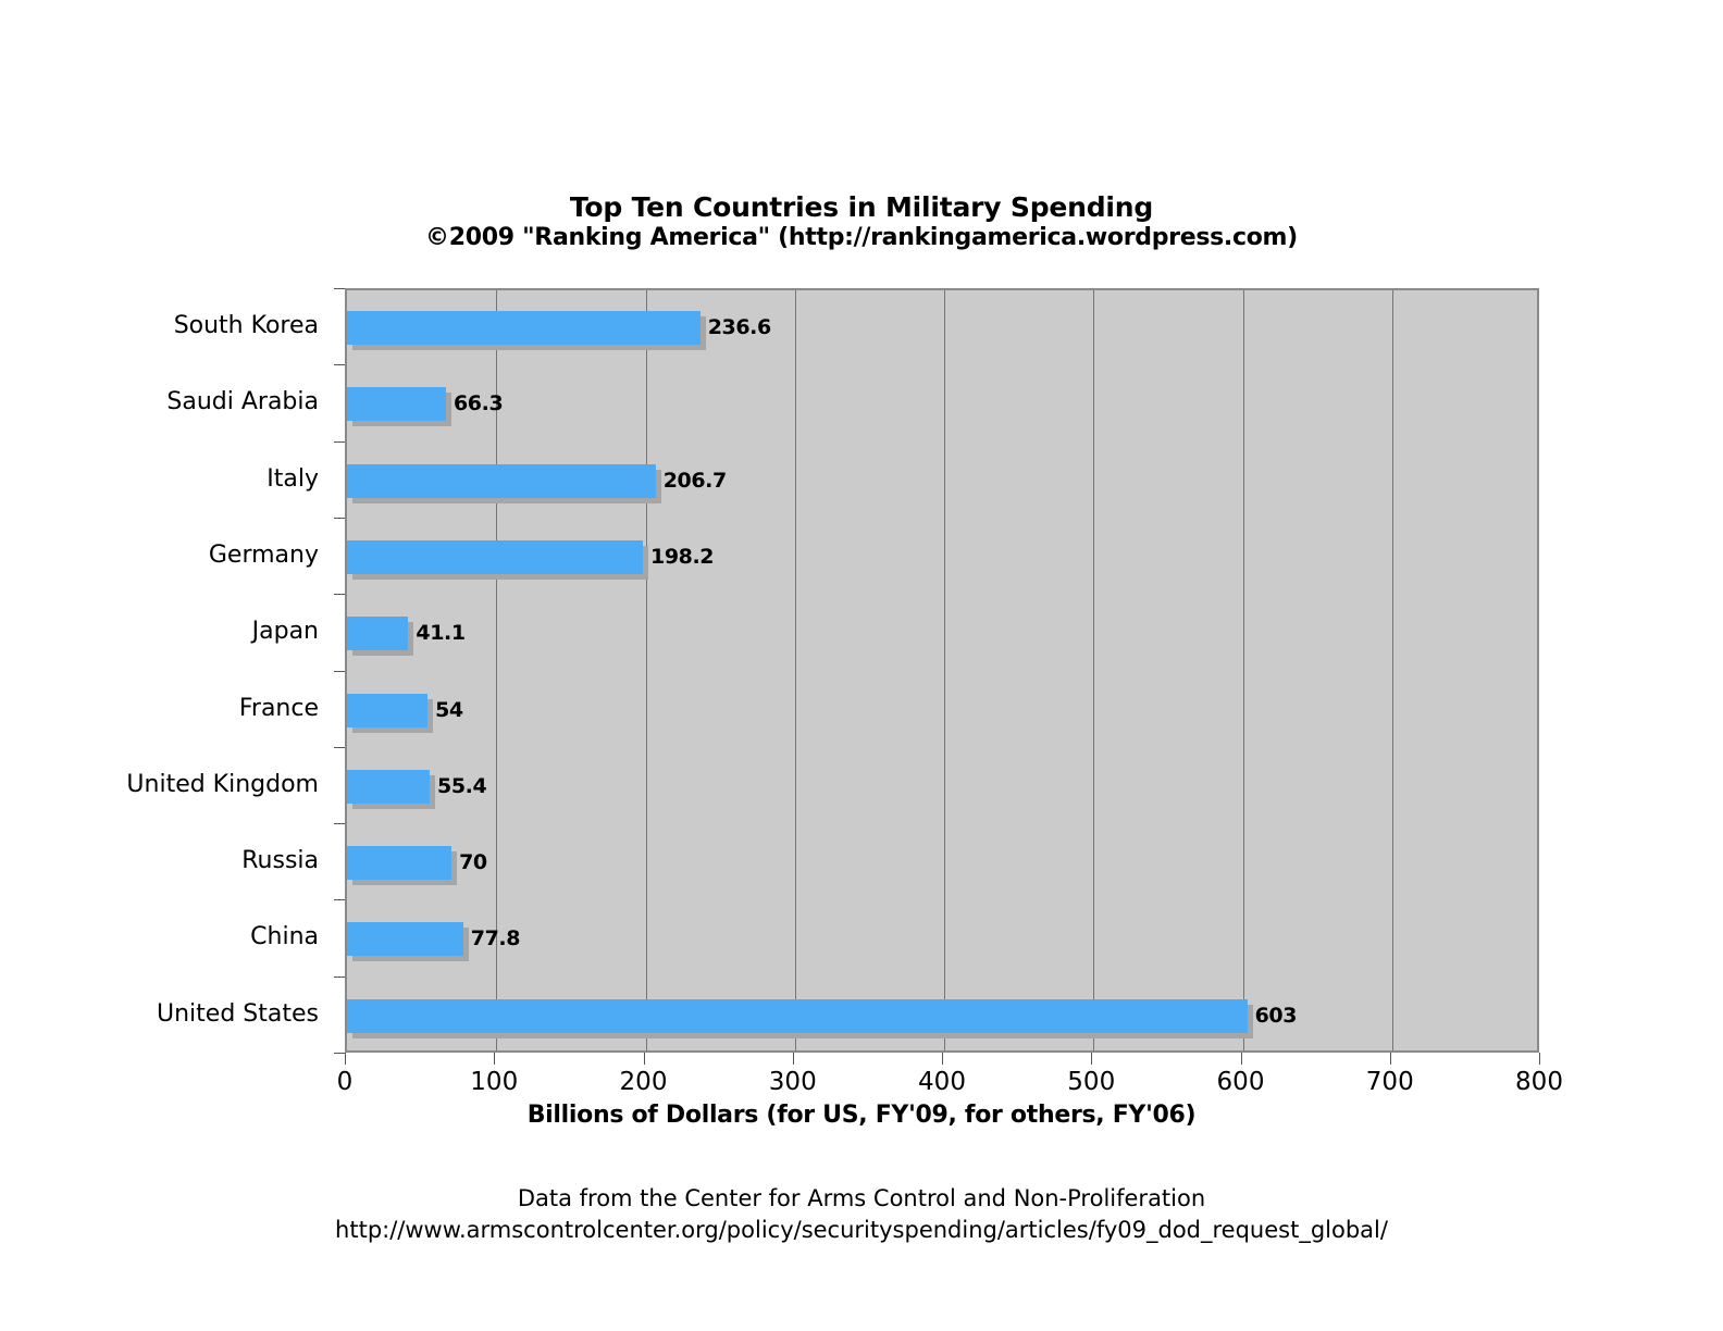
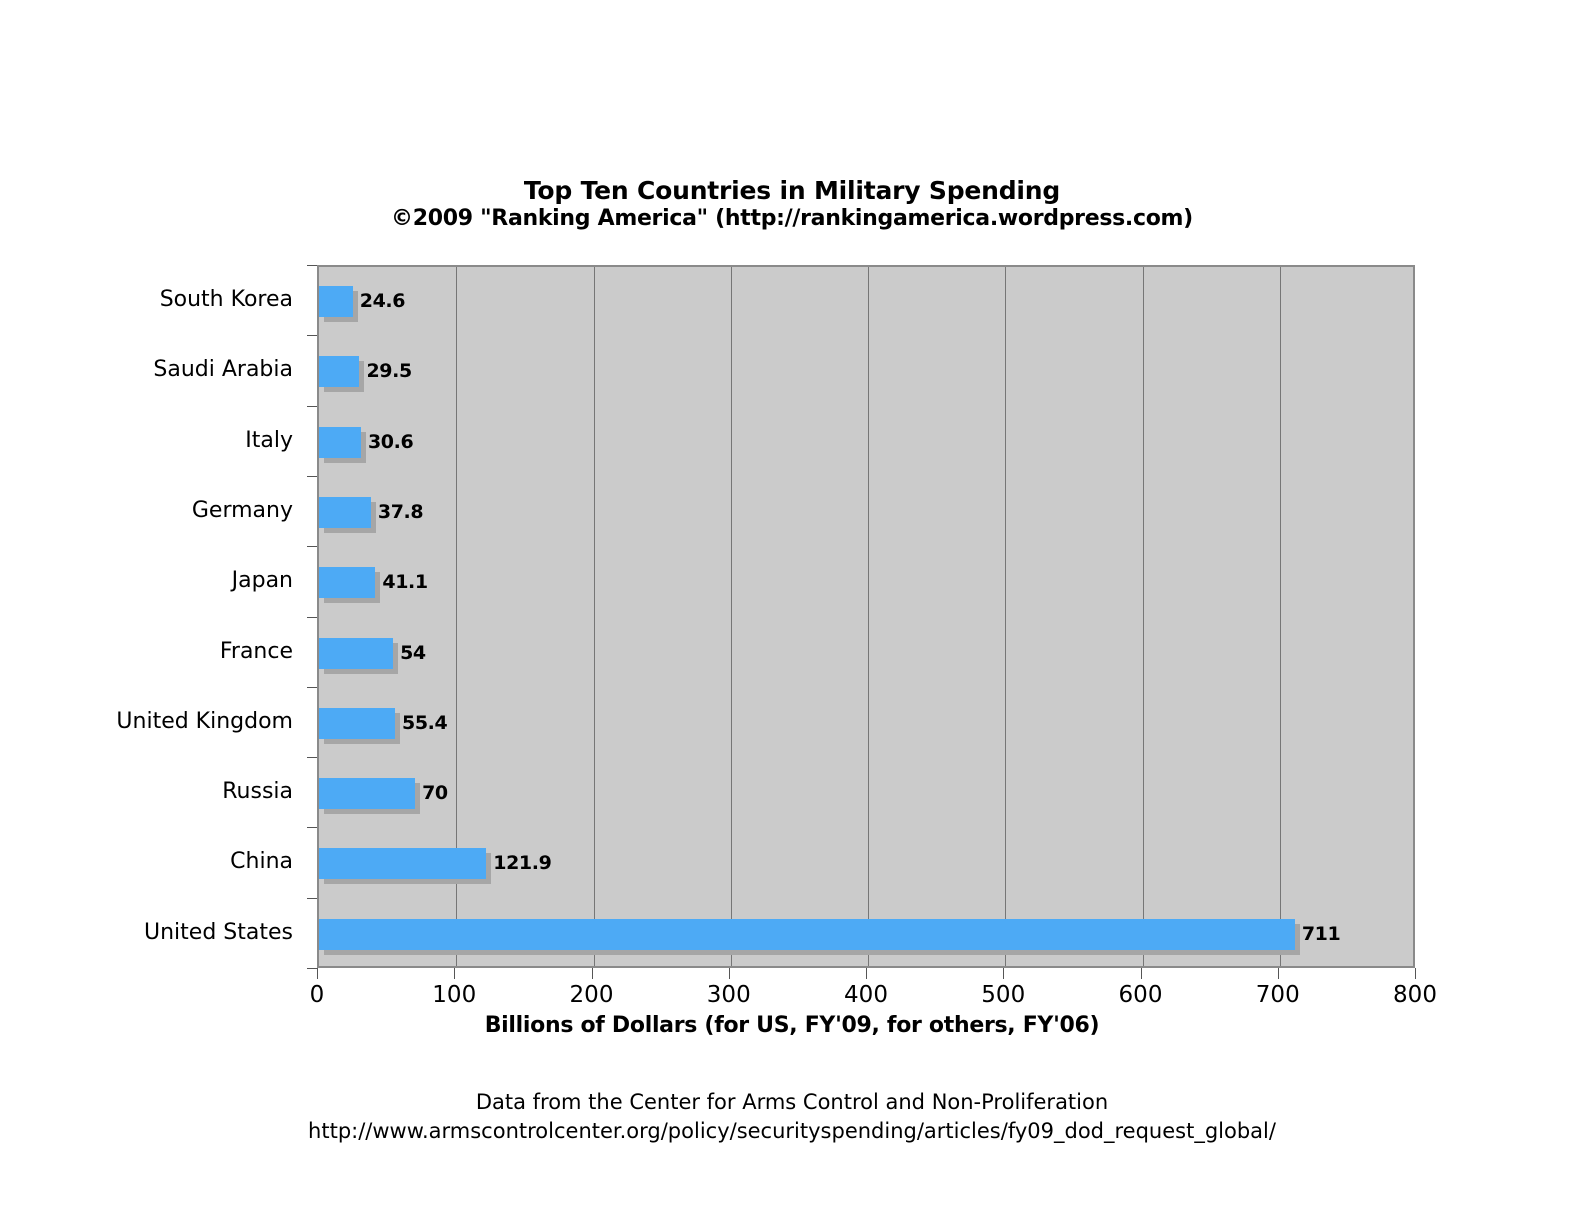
South Korea: 236.6 -> 24.6
Saudi Arabia: 66.3 -> 29.5
Italy: 206.7 -> 30.6
Germany: 198.2 -> 37.8
China: 77.8 -> 121.9
United States: 603 -> 711
